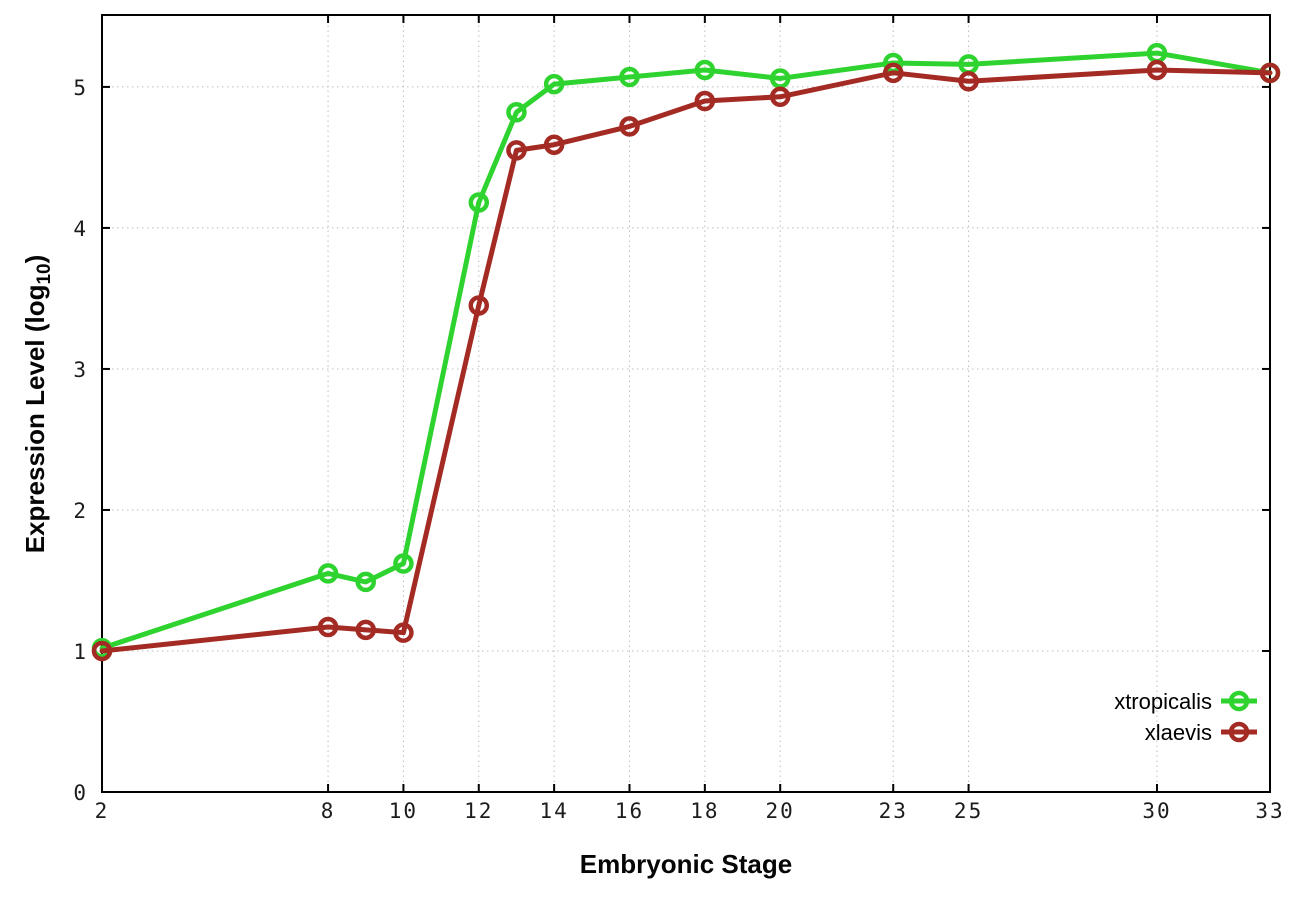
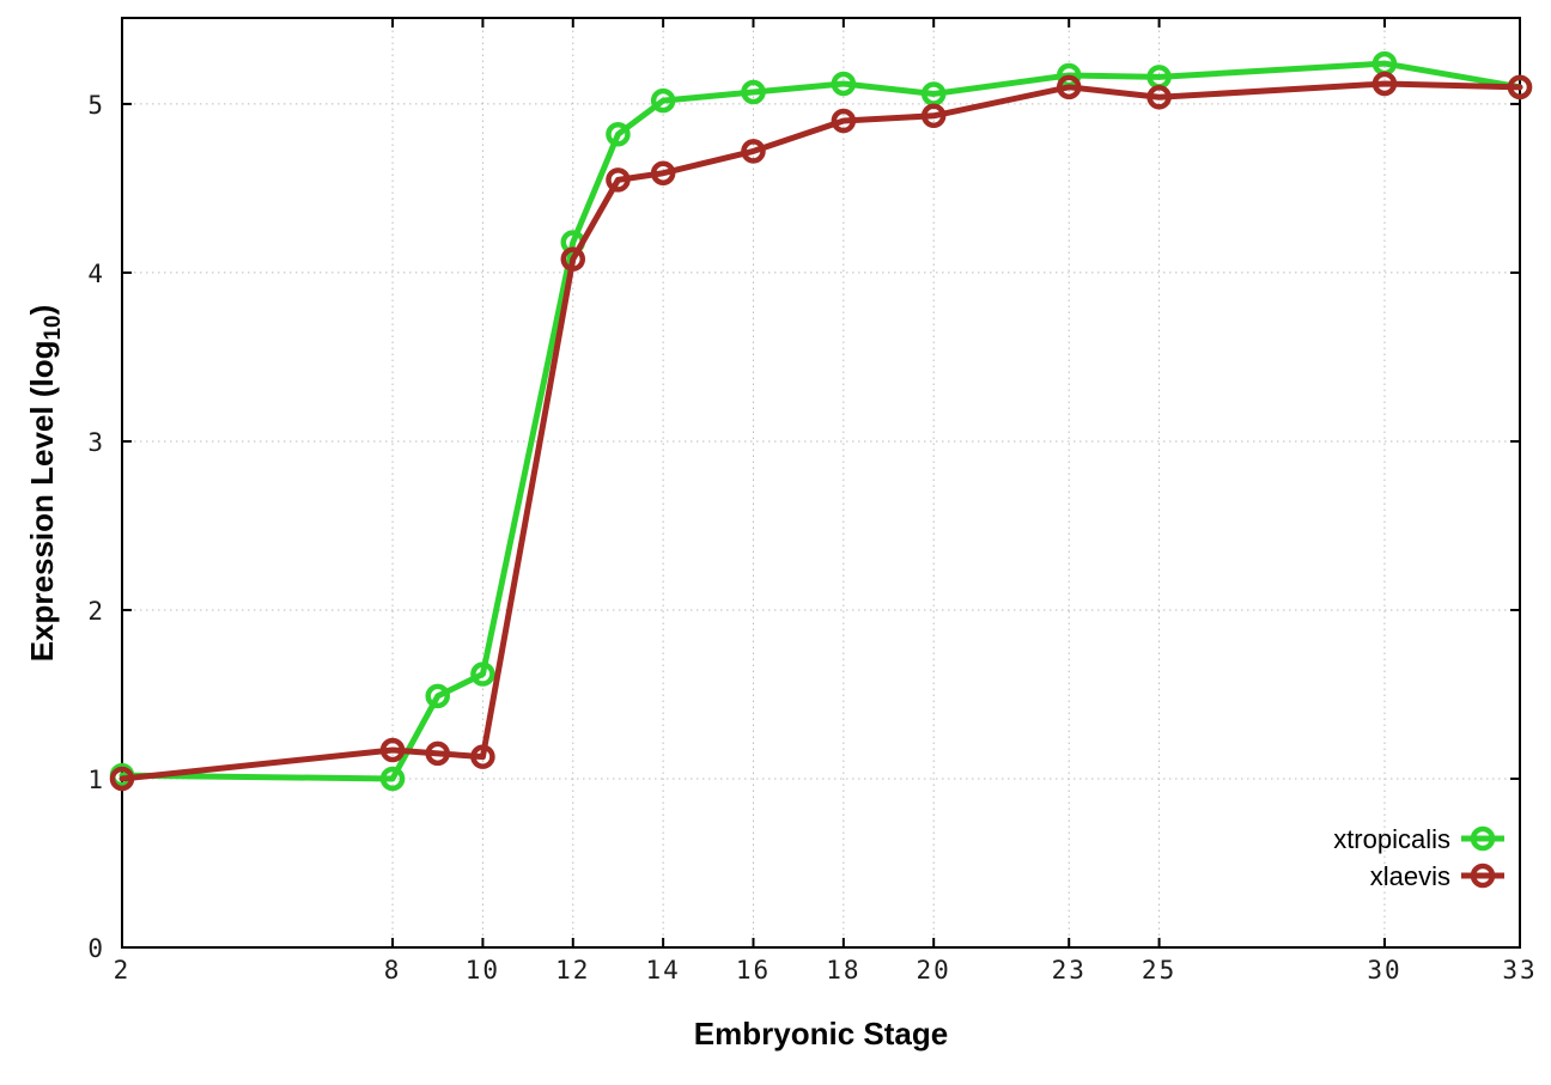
xtropicalis/8: 1.55 -> 1.00
xlaevis/12: 3.45 -> 4.08
